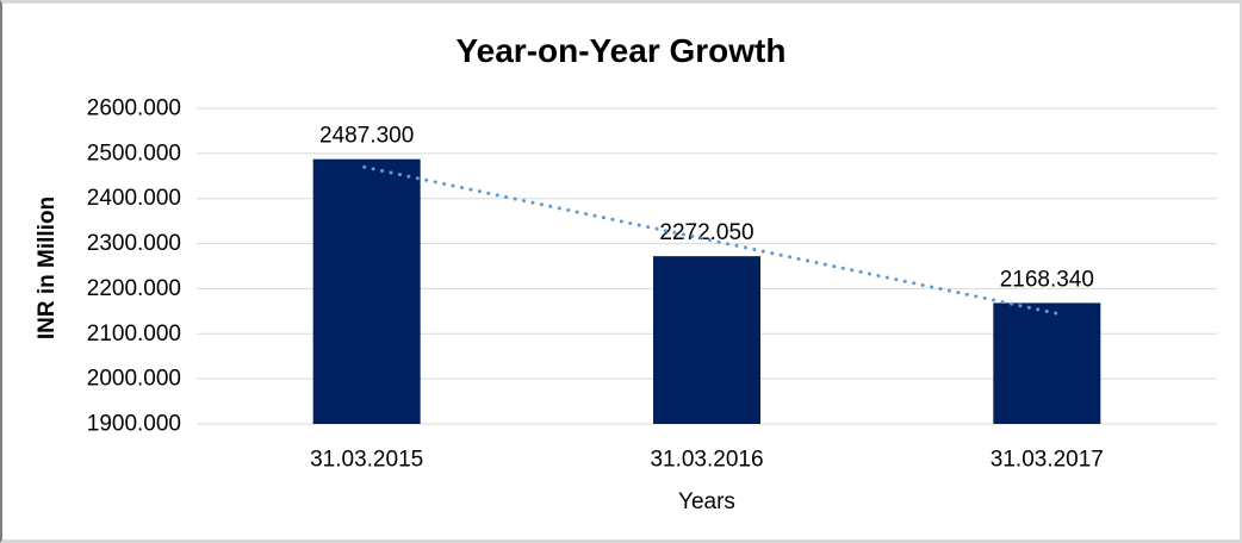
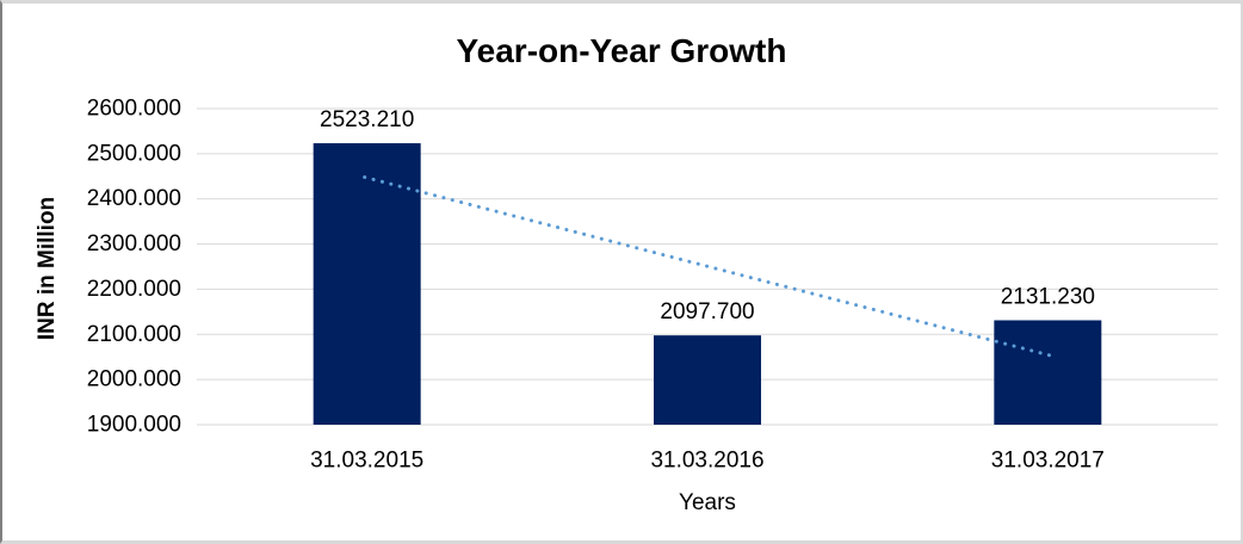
31.03.2015: 2487.300 -> 2523.210
31.03.2016: 2272.050 -> 2097.700
31.03.2017: 2168.340 -> 2131.230
